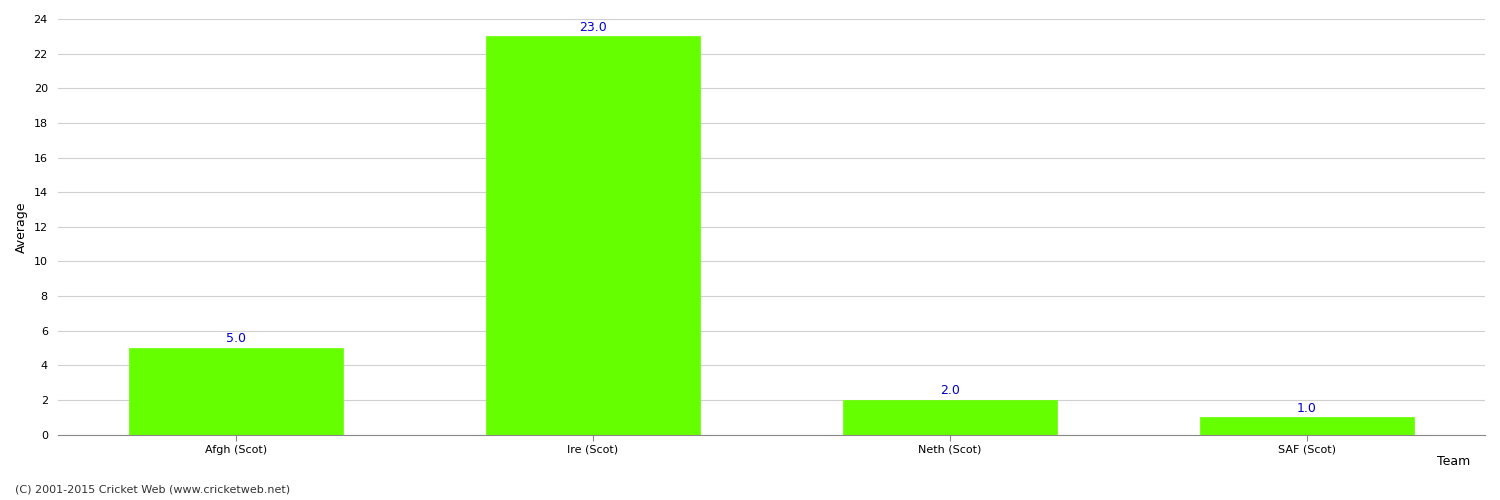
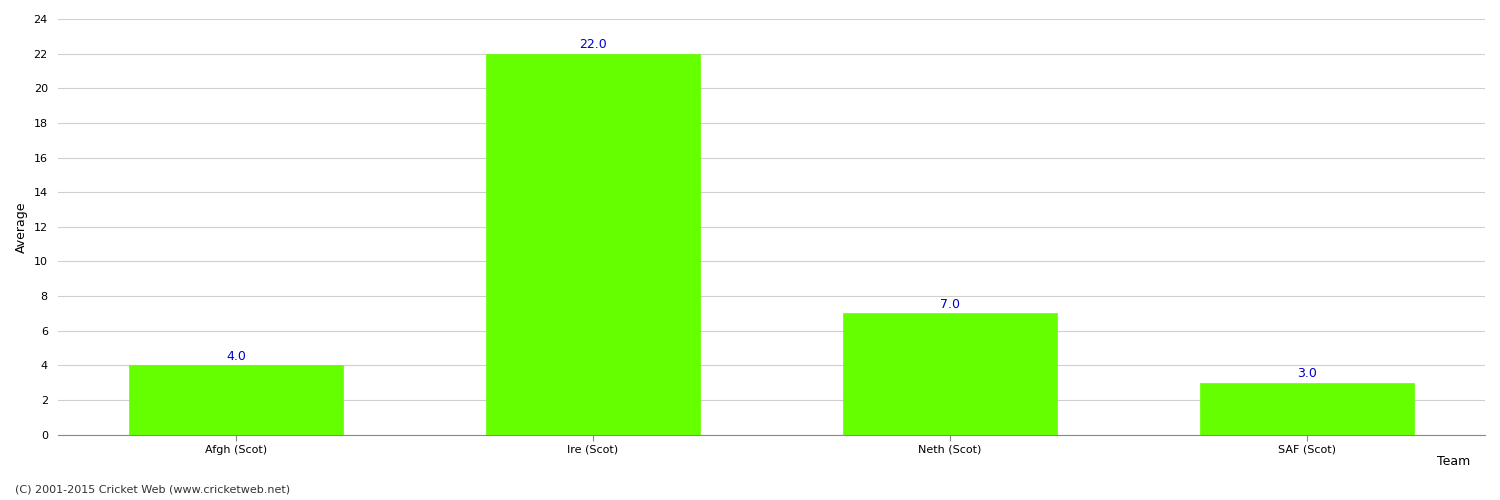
Afgh (Scot): 5.0 -> 4.0
Ire (Scot): 23.0 -> 22.0
Neth (Scot): 2.0 -> 7.0
SAF (Scot): 1.0 -> 3.0
